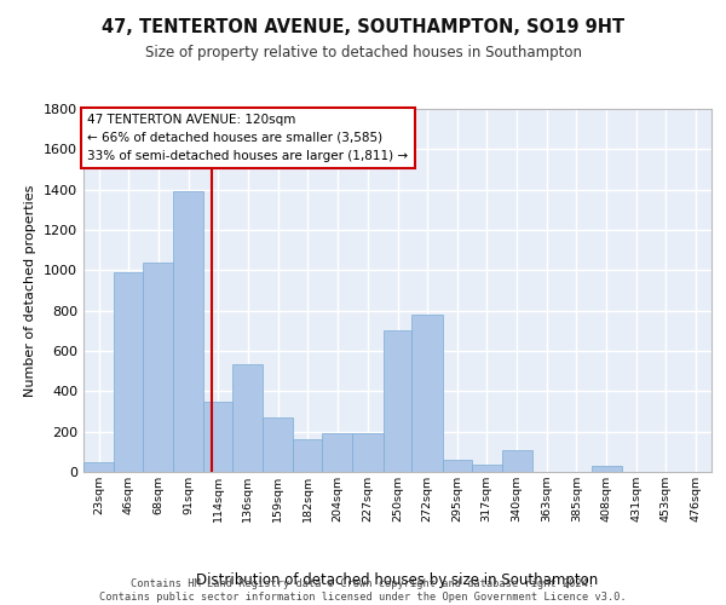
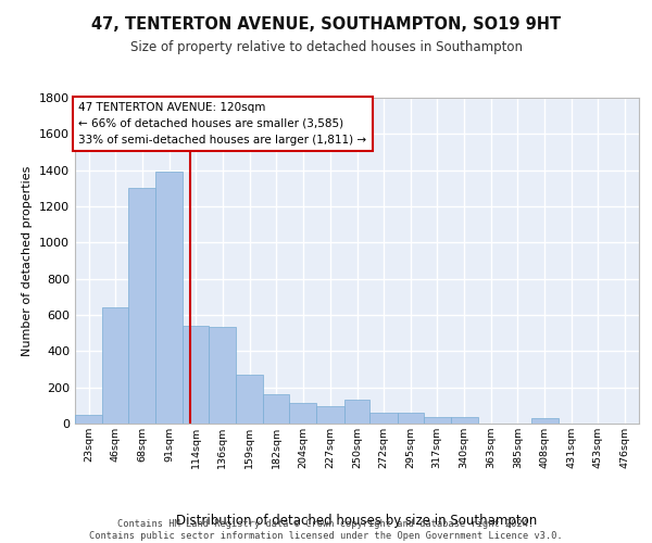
46sqm: 990 -> 640
68sqm: 1040 -> 1300
114sqm: 350 -> 540
204sqm: 190 -> 120
227sqm: 190 -> 100
250sqm: 700 -> 130
272sqm: 780 -> 60
340sqm: 110 -> 40
